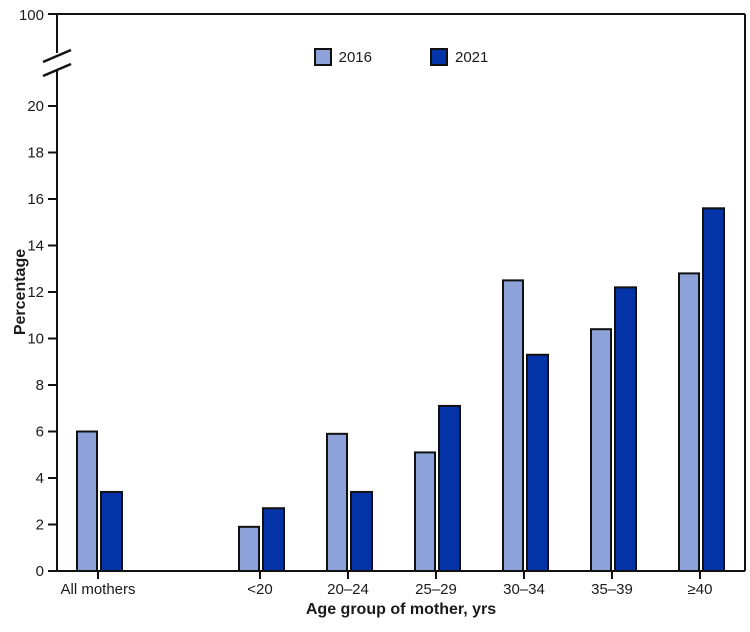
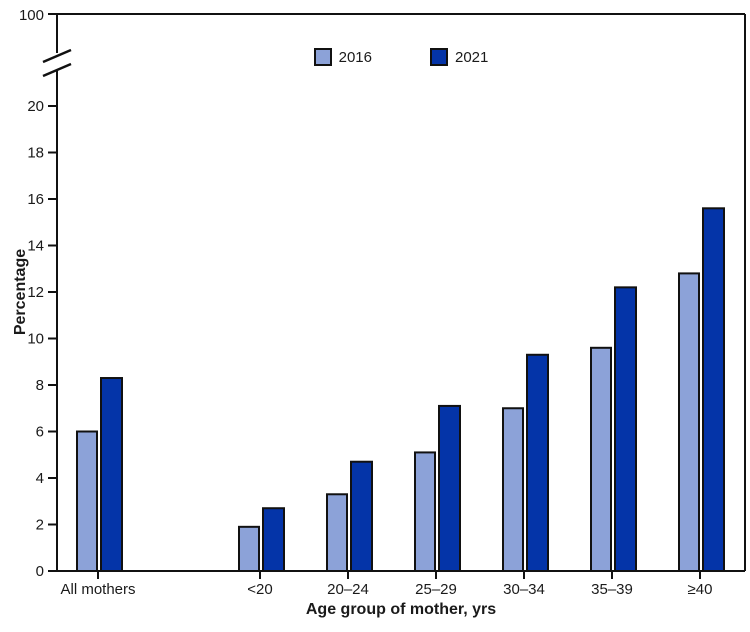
2021/All mothers: 3.4 -> 8.3
2016/20–24: 5.9 -> 3.3
2021/20–24: 3.4 -> 4.7
2016/30–34: 12.5 -> 7.0
2016/35–39: 10.4 -> 9.6
